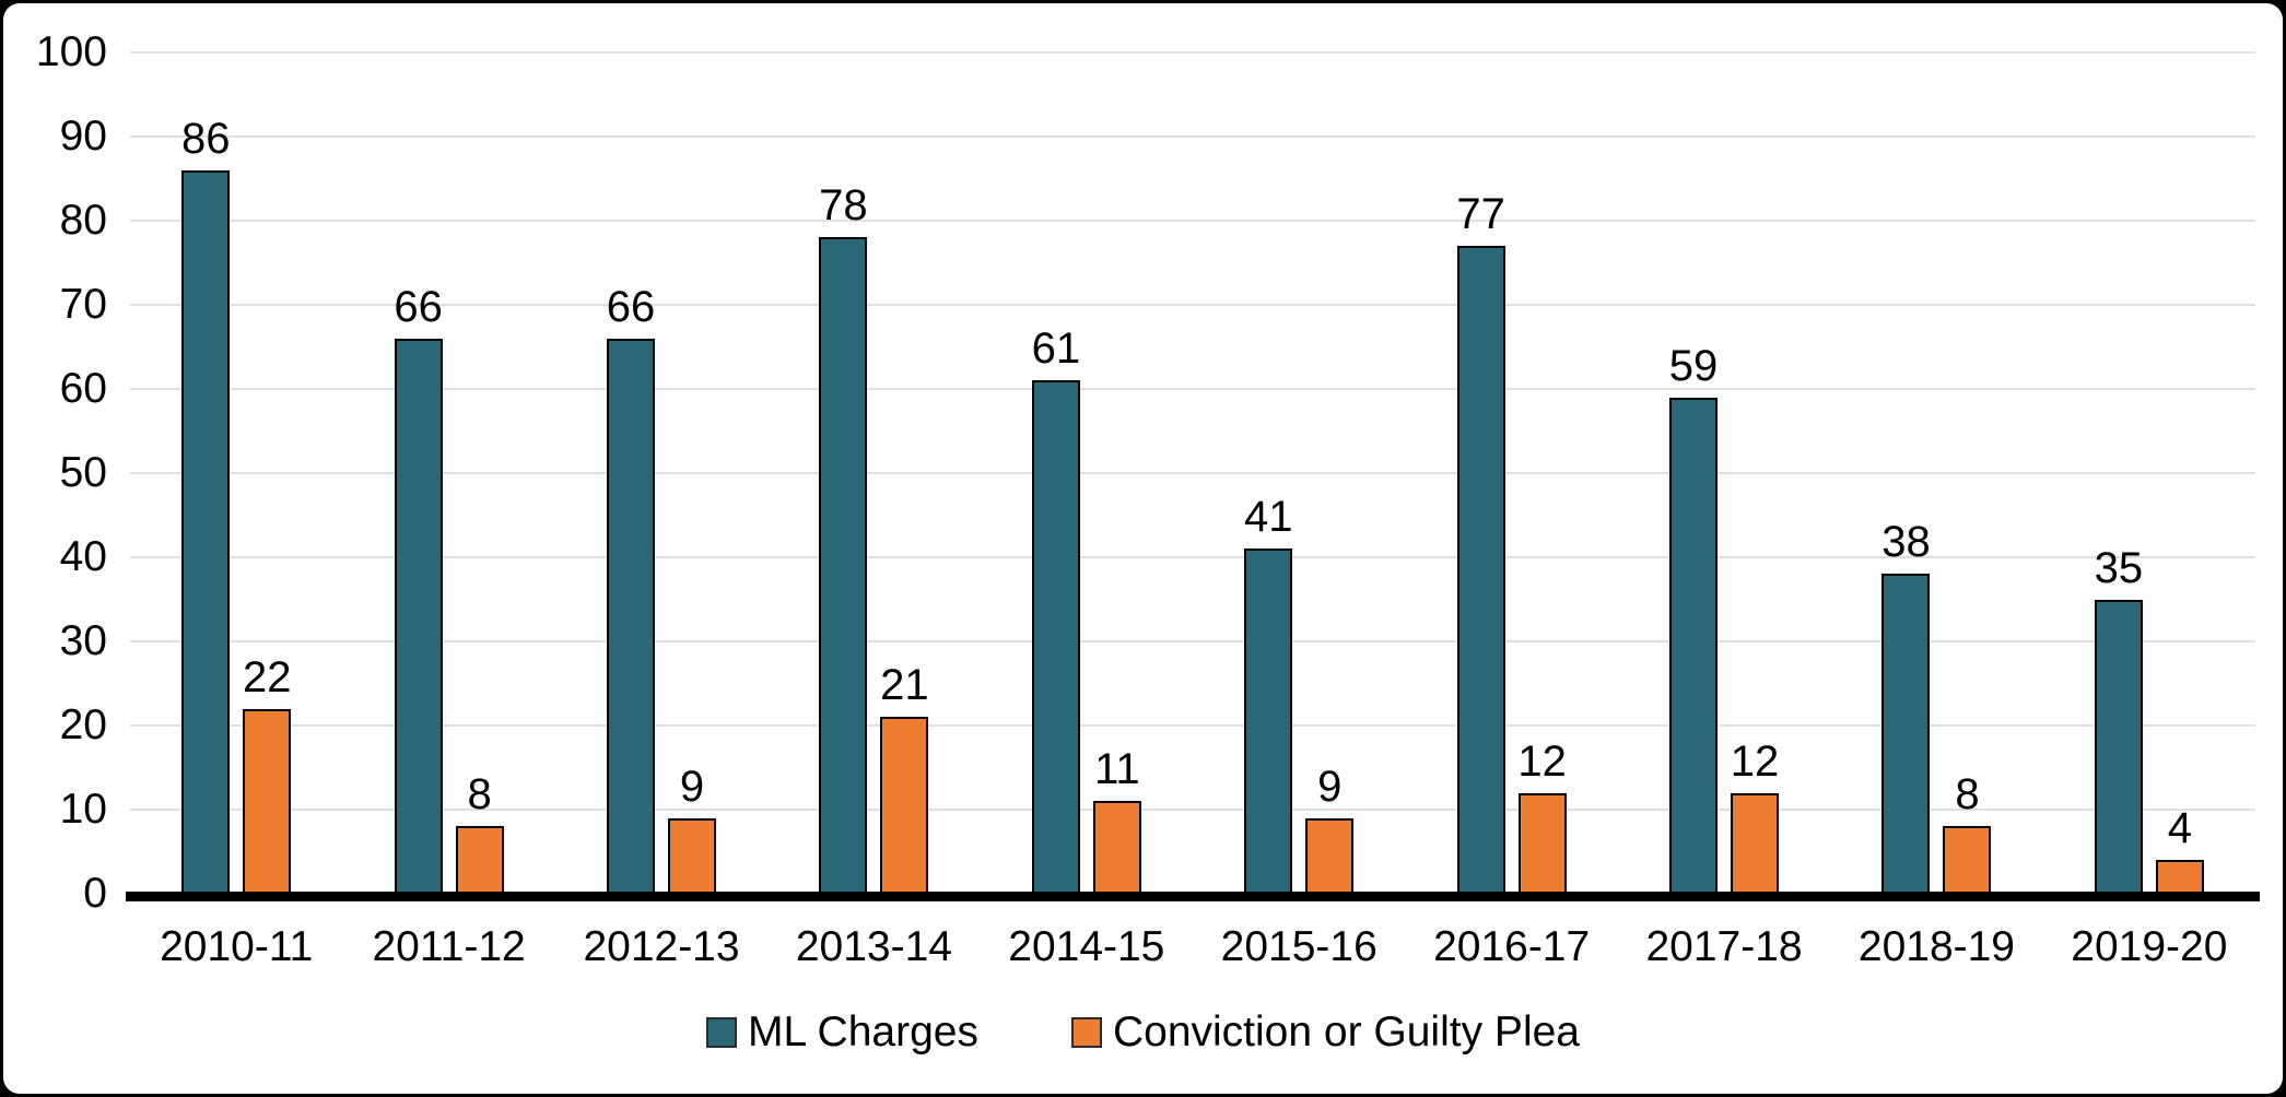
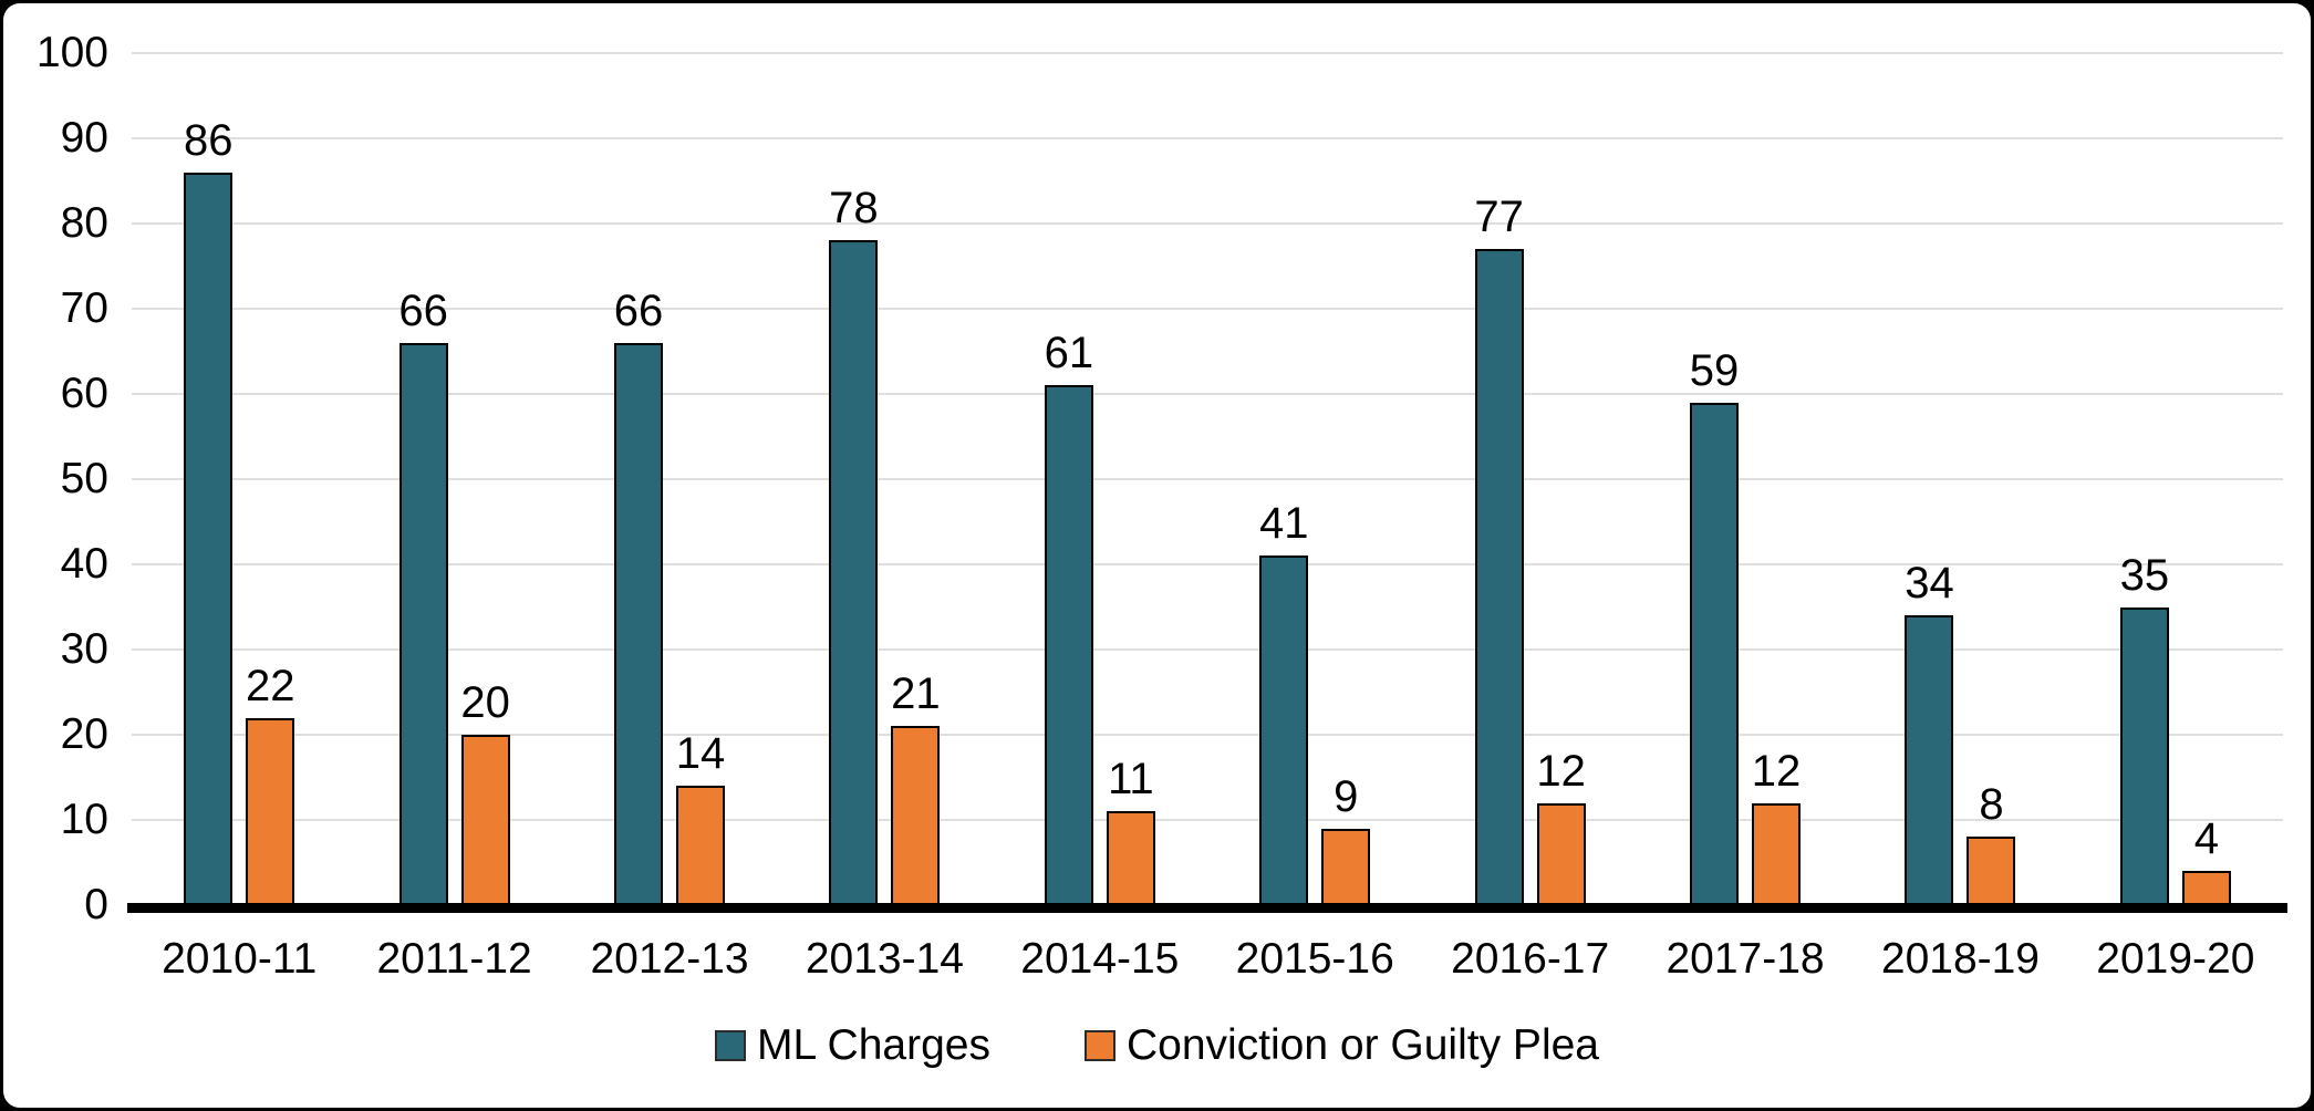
Conviction or Guilty Plea/2011-12: 8 -> 20
Conviction or Guilty Plea/2012-13: 9 -> 14
ML Charges/2018-19: 38 -> 34
